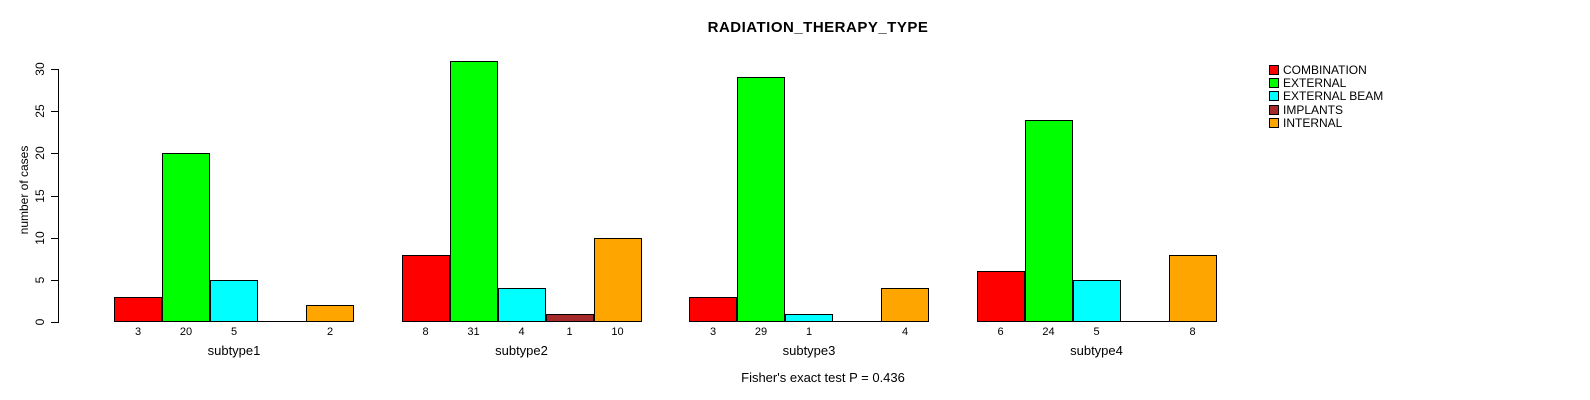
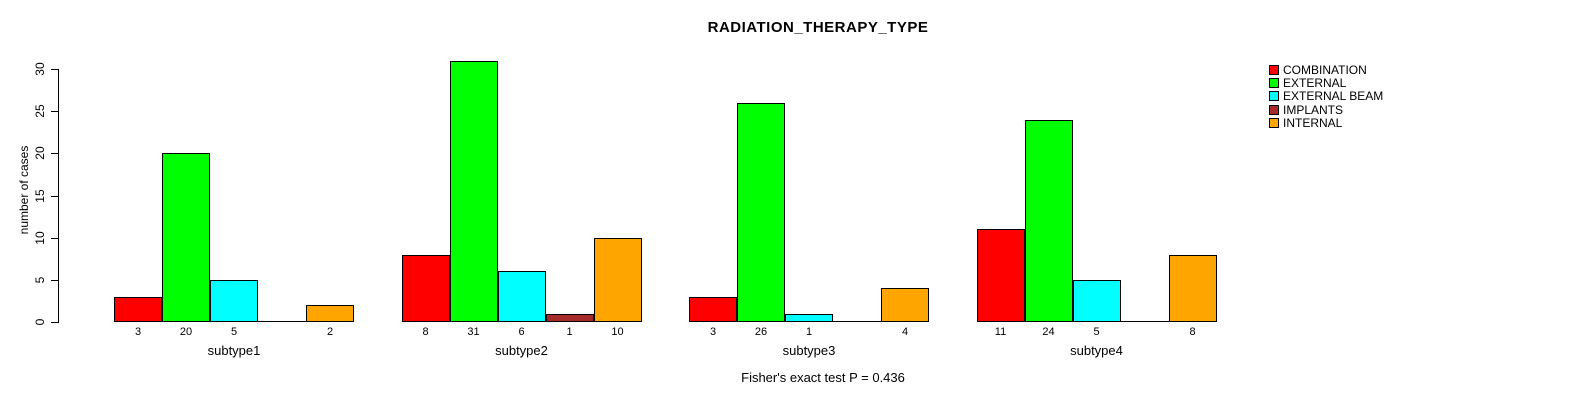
EXTERNAL BEAM/subtype2: 4 -> 6
EXTERNAL/subtype3: 29 -> 26
COMBINATION/subtype4: 6 -> 11
